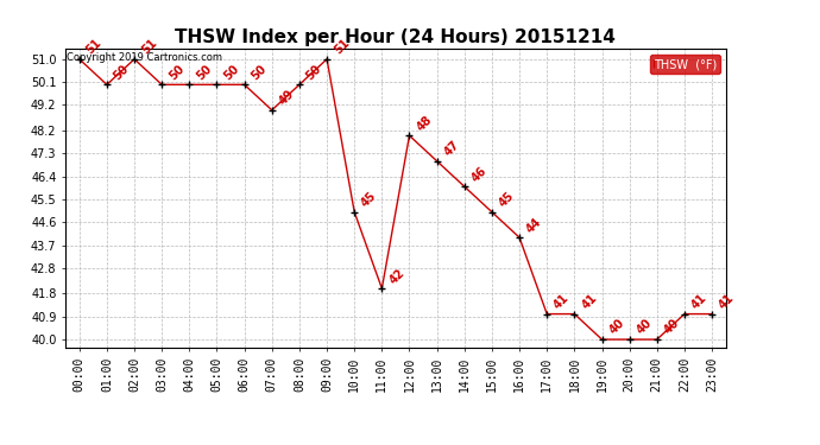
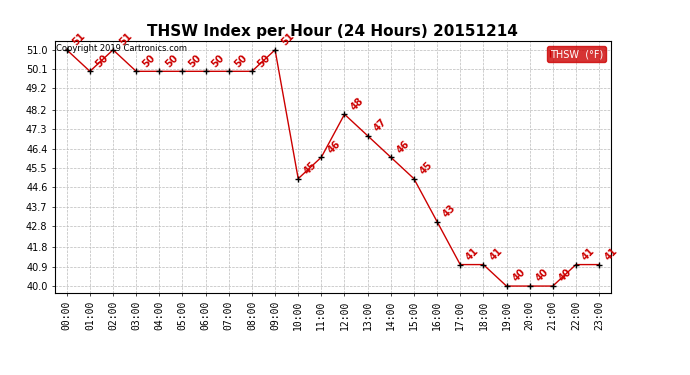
07:00: 49 -> 50
11:00: 42 -> 46
16:00: 44 -> 43
